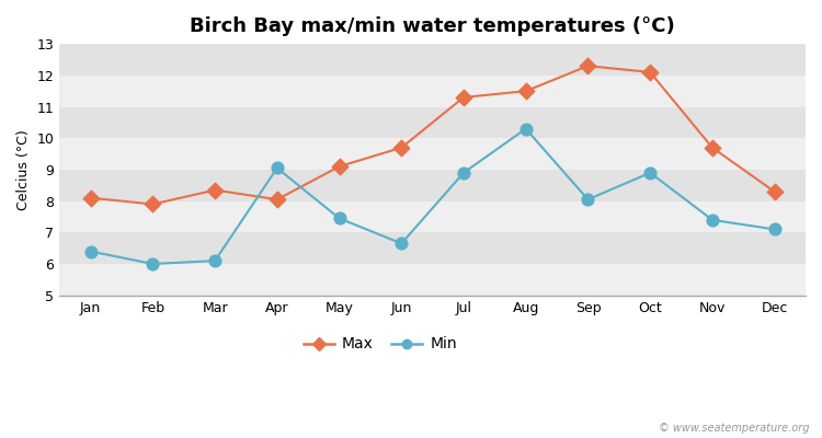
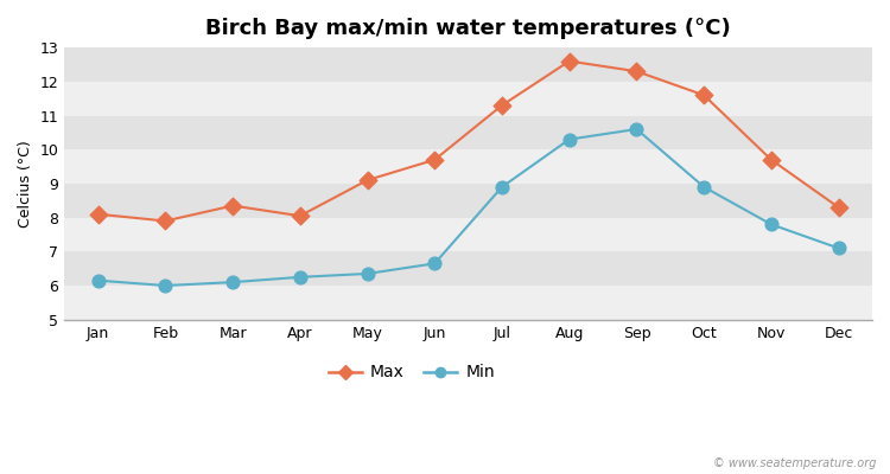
Min/Jan: 6.40 -> 6.15
Min/Apr: 9.05 -> 6.25
Min/May: 7.45 -> 6.35
Max/Aug: 11.50 -> 12.60
Min/Sep: 8.05 -> 10.60
Max/Oct: 12.10 -> 11.60
Min/Nov: 7.40 -> 7.80
